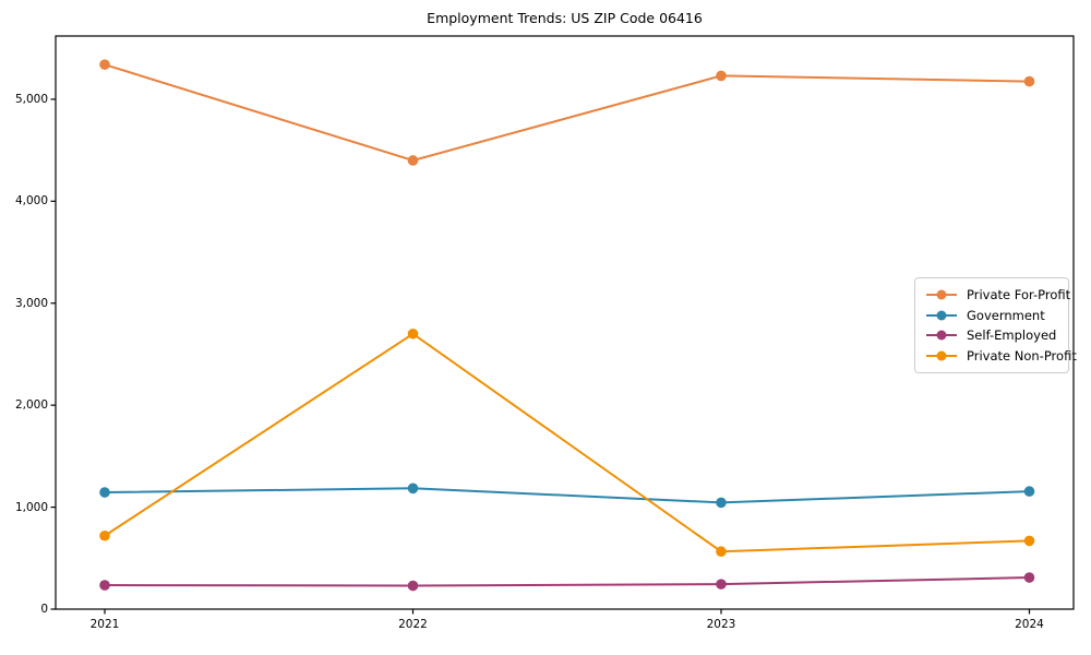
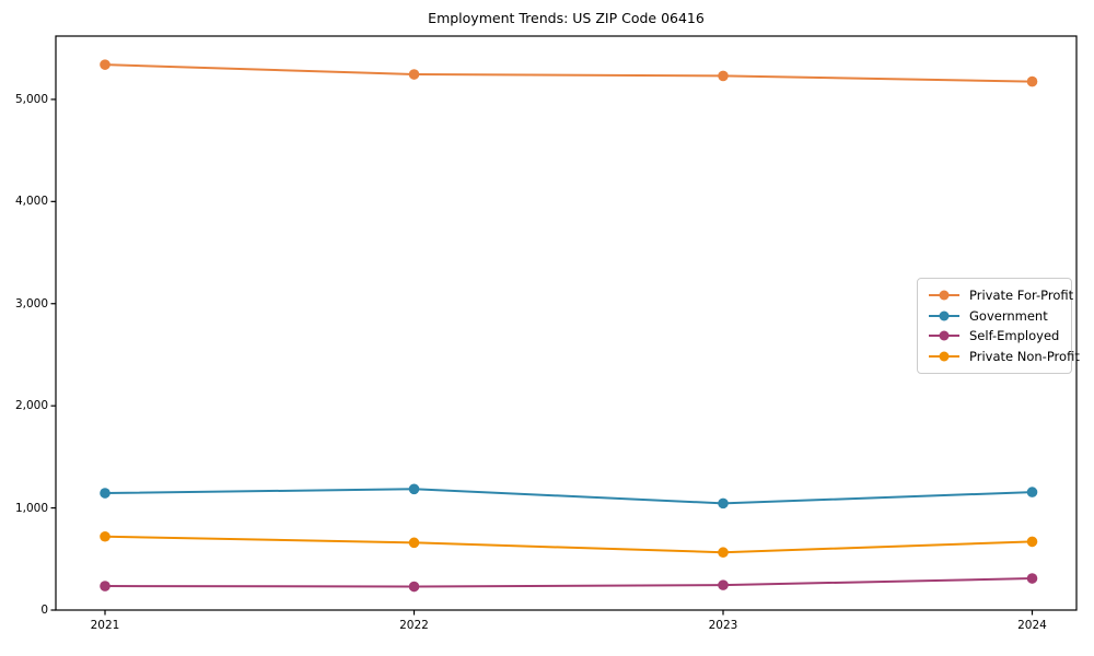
Private For-Profit/2022: 4400 -> 5200
Private Non-Profit/2022: 2700 -> 700
